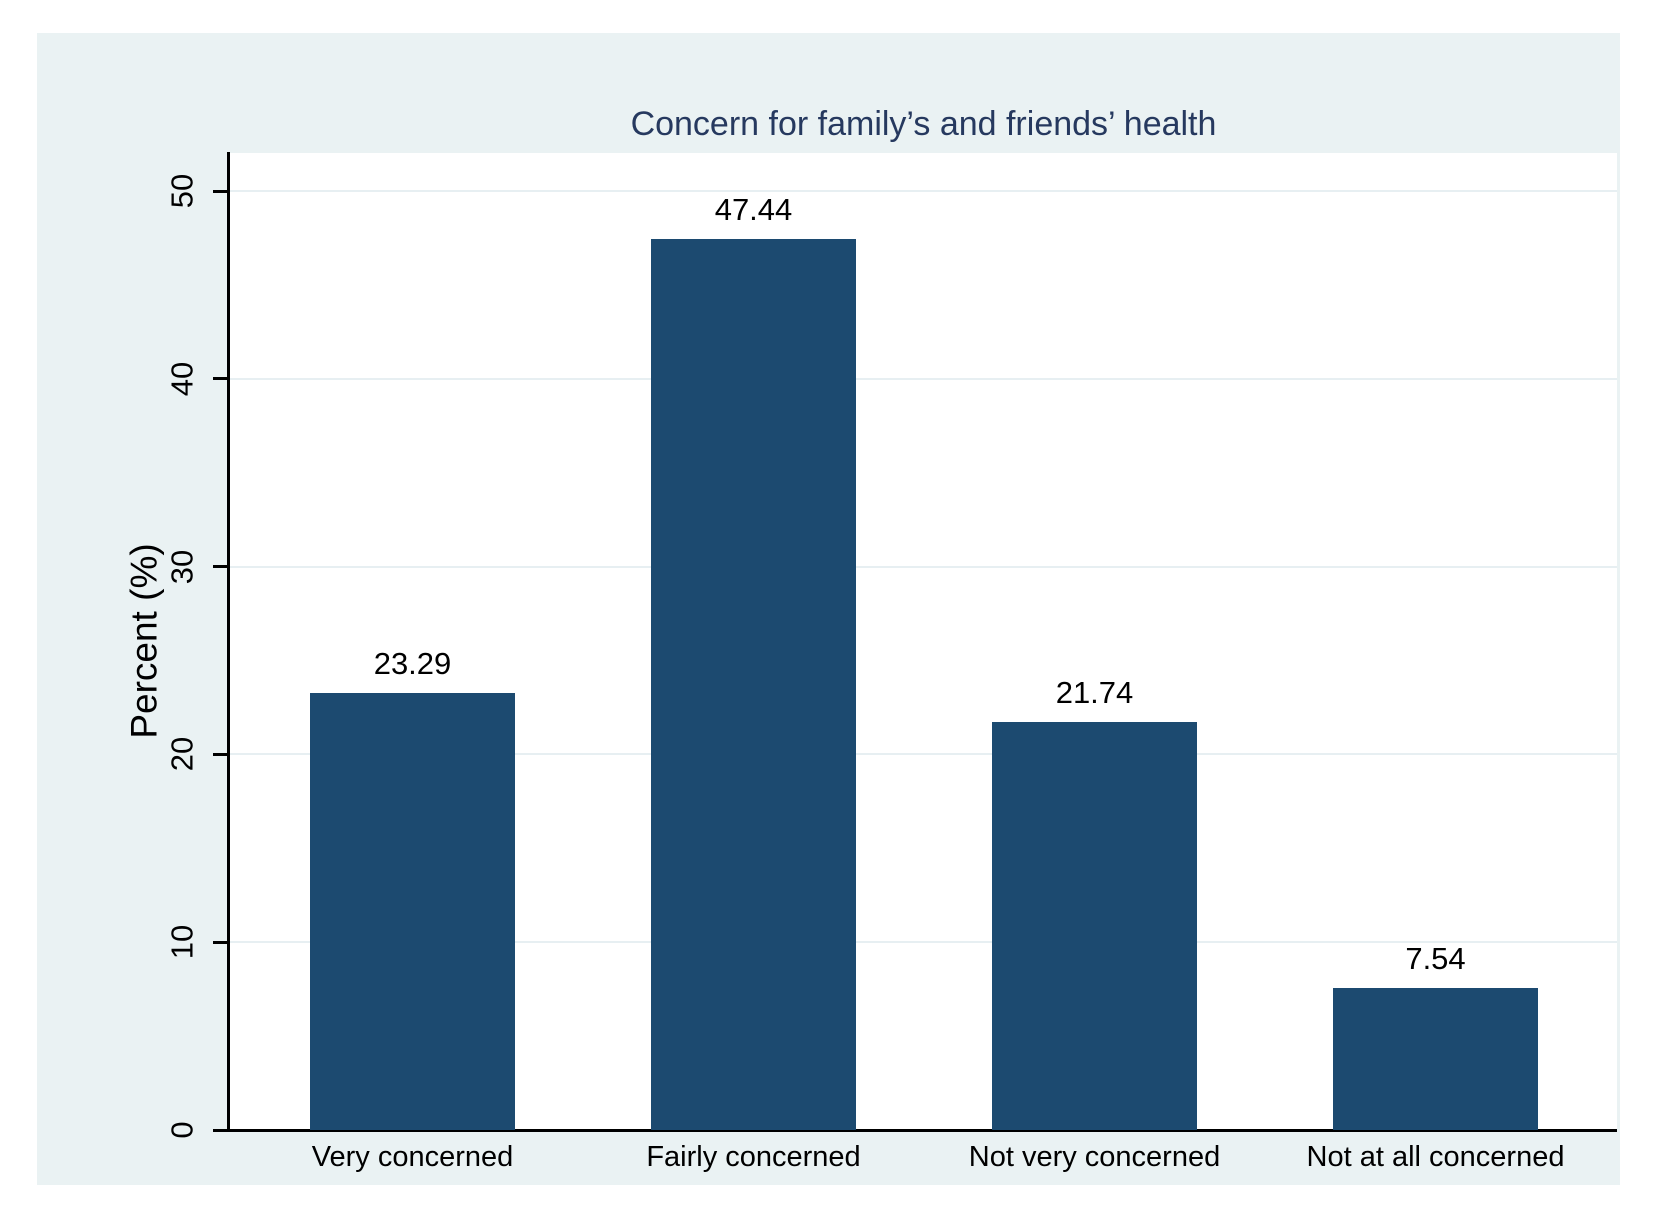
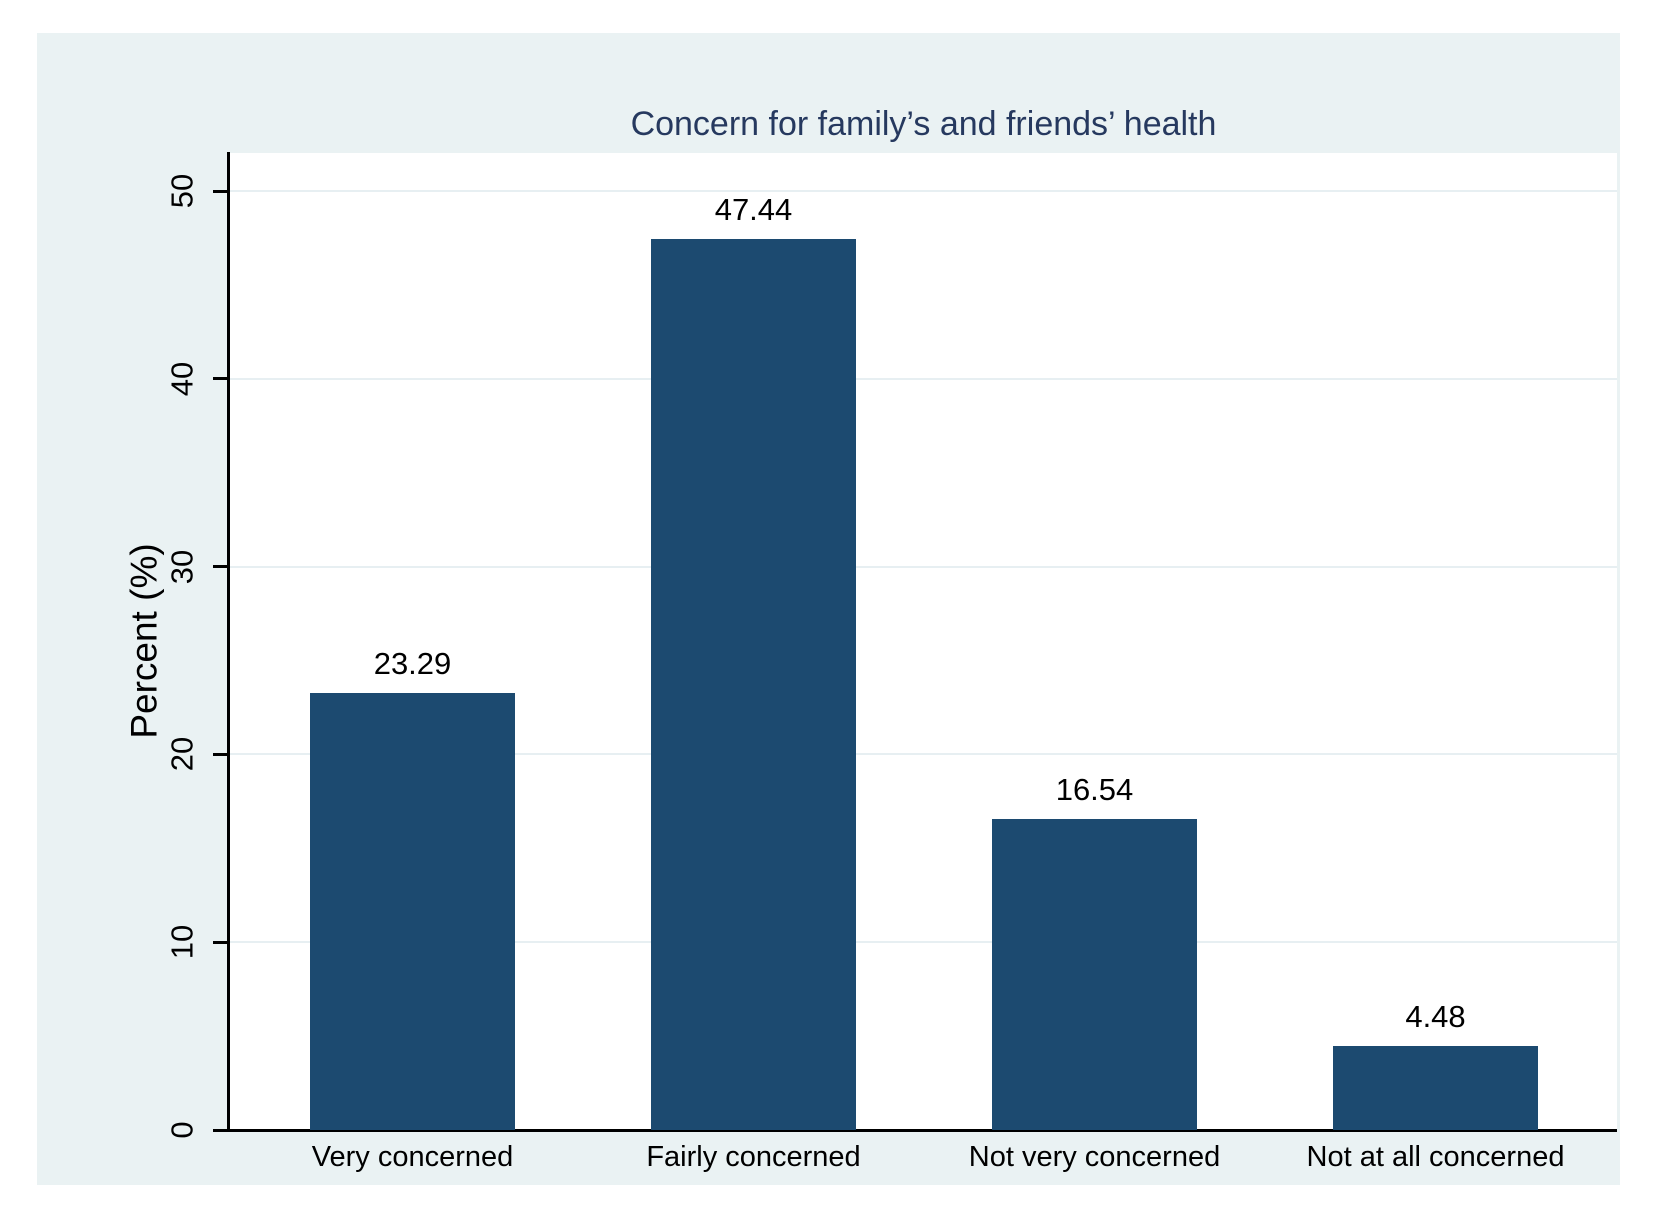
Not very concerned: 21.74 -> 16.54
Not at all concerned: 7.54 -> 4.48
